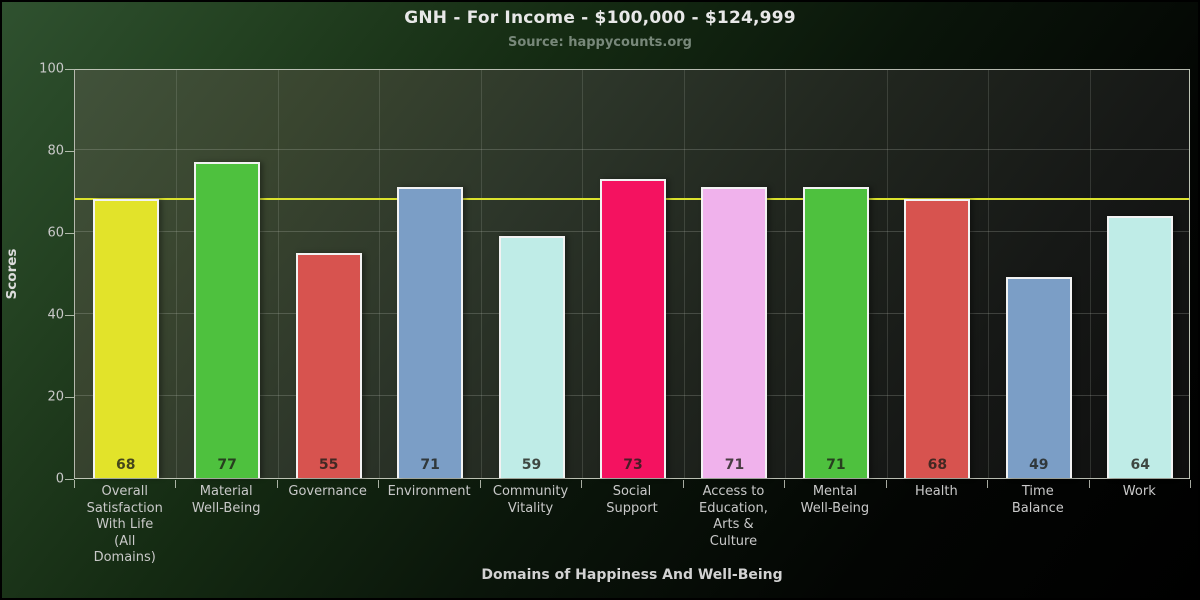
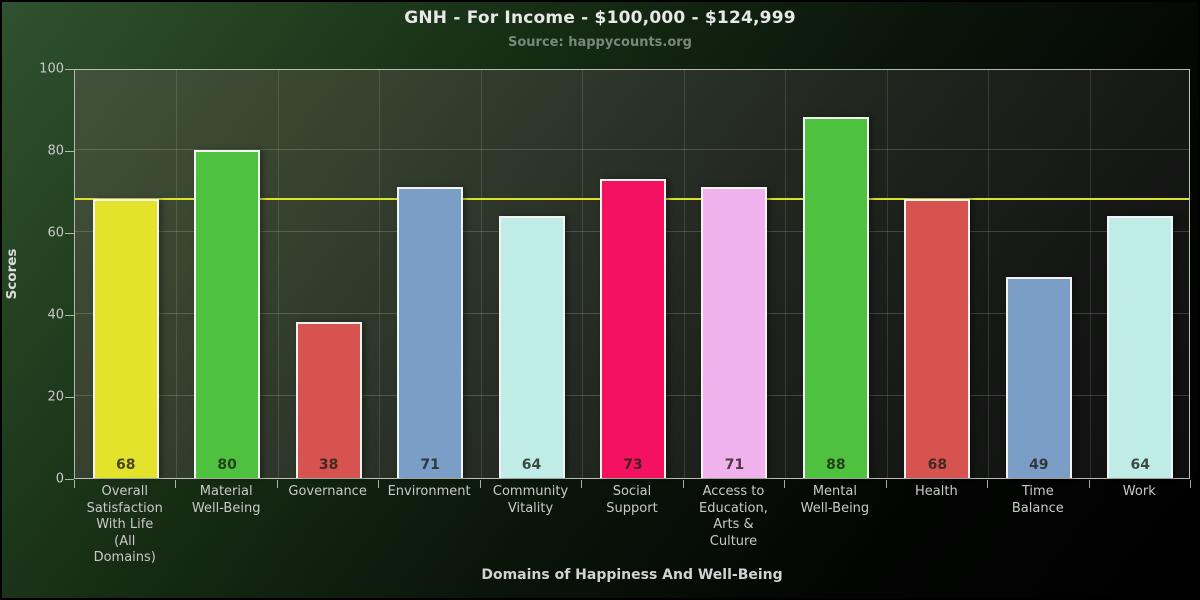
Material Well-Being: 77 -> 80
Governance: 55 -> 38
Community Vitality: 59 -> 64
Mental Well-Being: 71 -> 88
